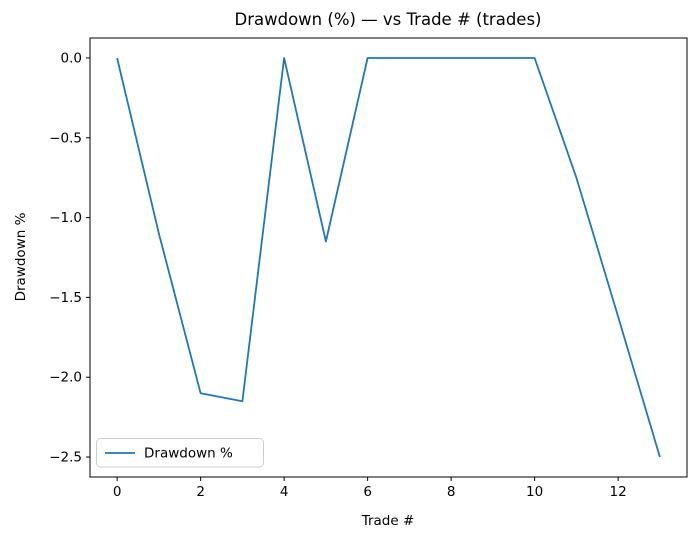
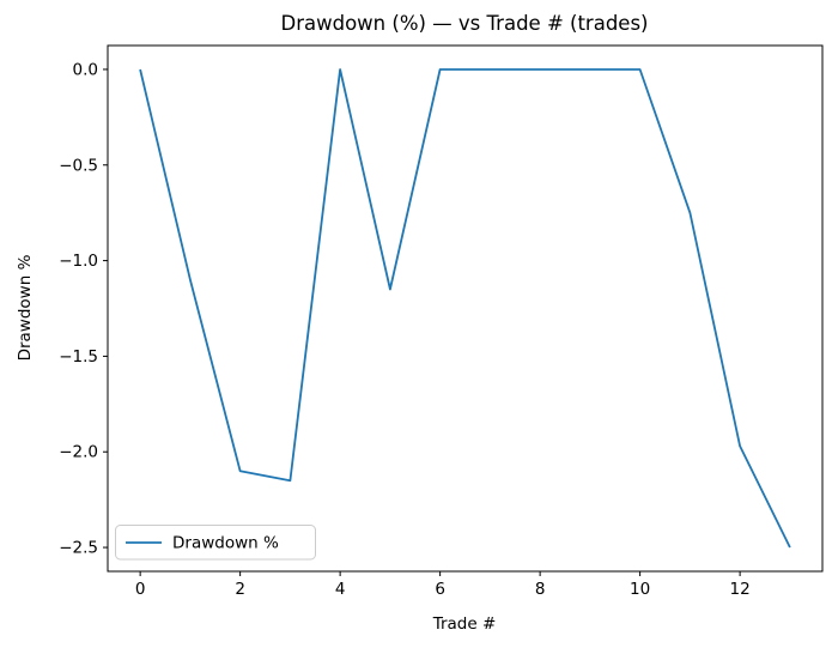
12: -1.62 -> -1.97
